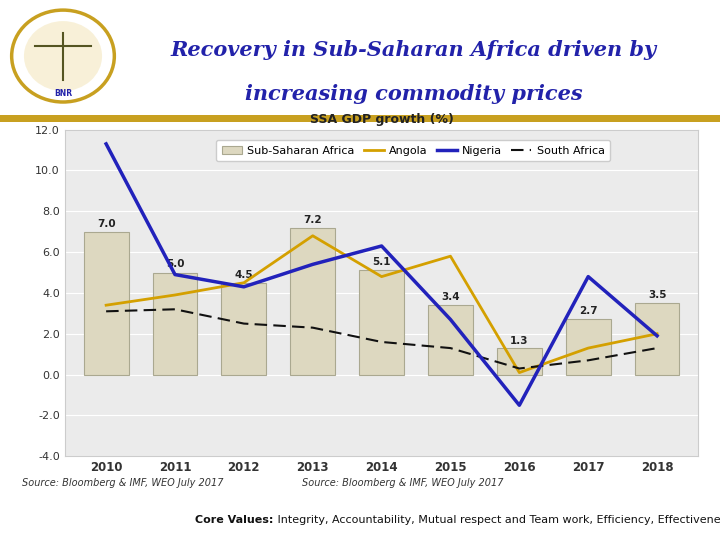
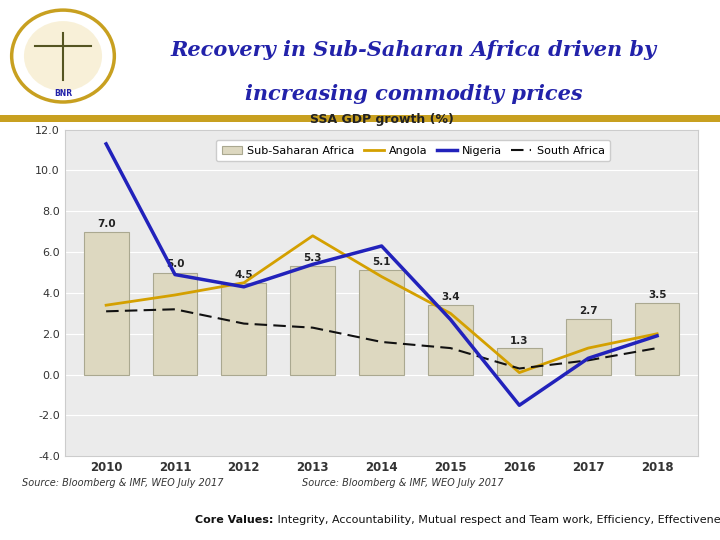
Sub-Saharan Africa/2013: 7.2 -> 5.3
Angola/2015: 5.8 -> 3.0
Nigeria/2017: 4.8 -> 0.8
